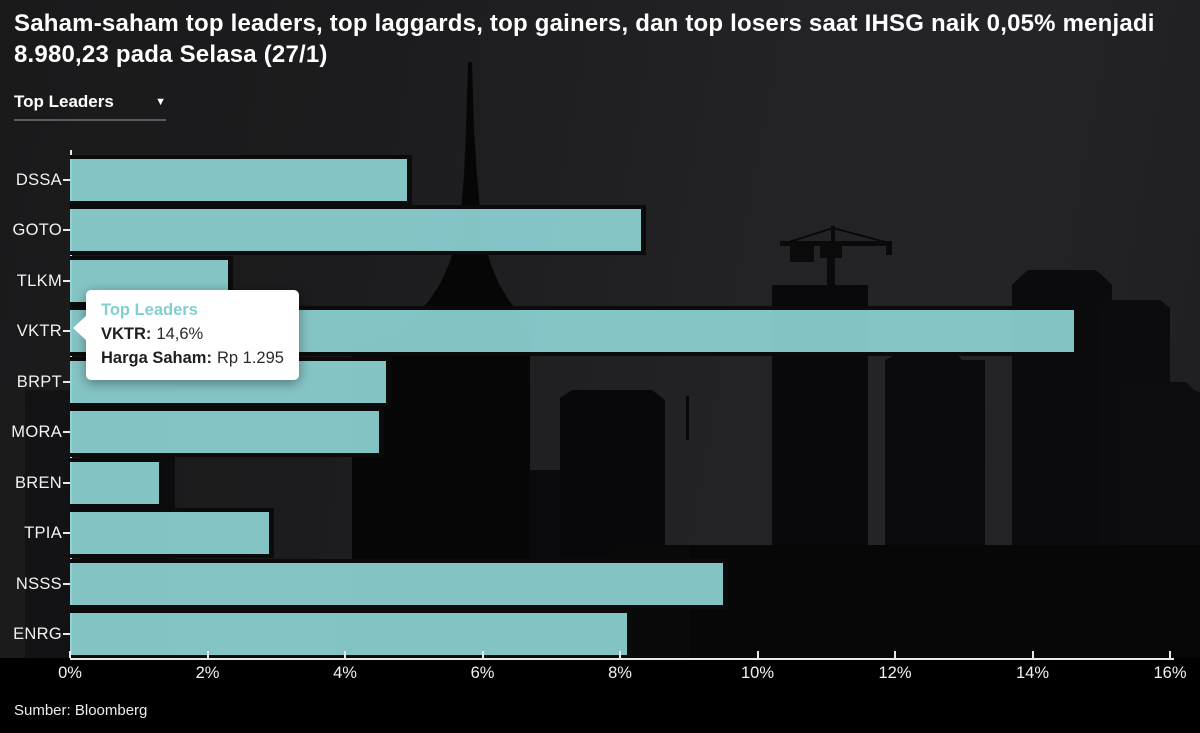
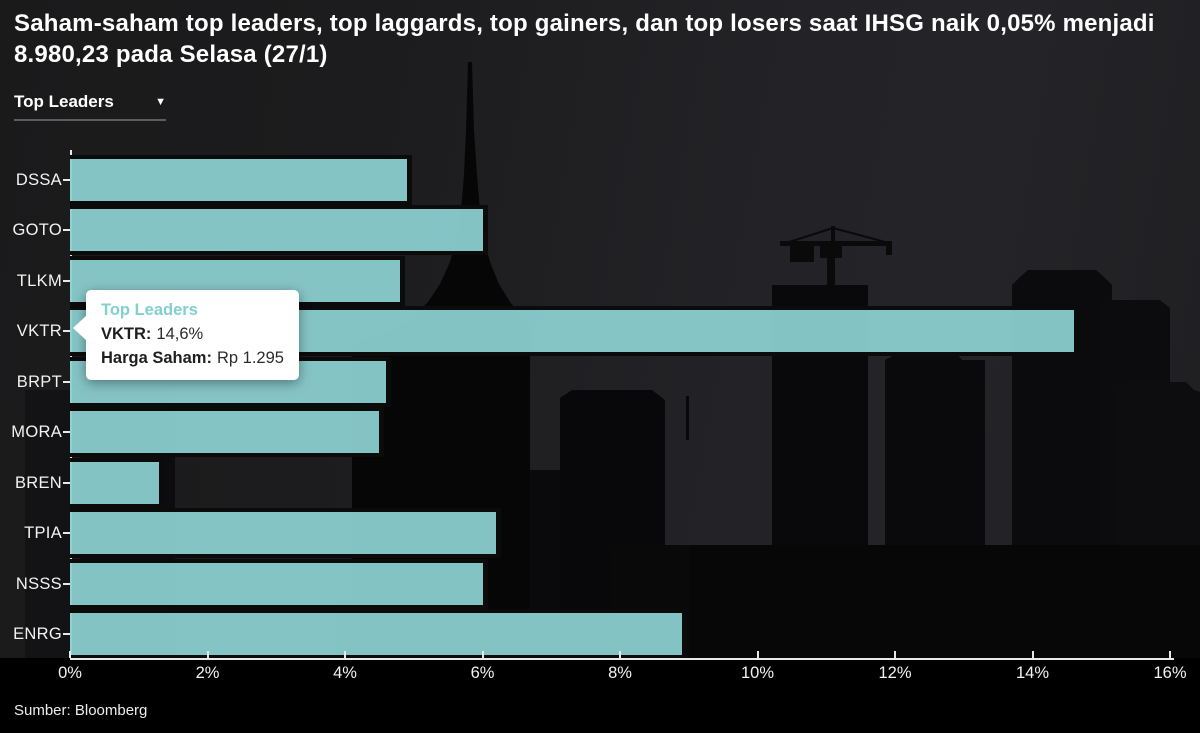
GOTO: 8.3% -> 6.0%
TLKM: 2.3% -> 4.8%
TPIA: 2.9% -> 6.2%
NSSS: 9.5% -> 6.0%
ENRG: 8.1% -> 8.9%
